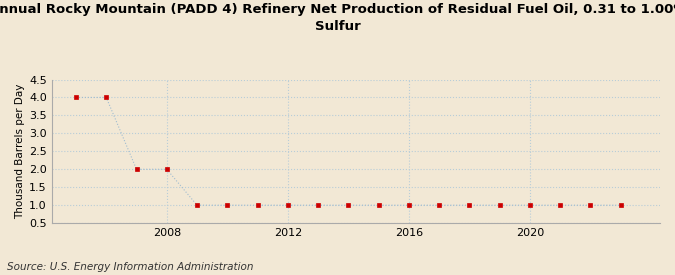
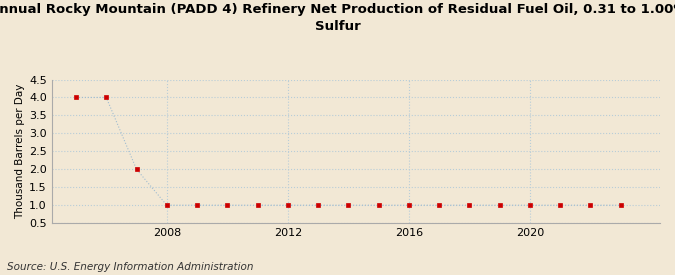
2008: 2 -> 1
